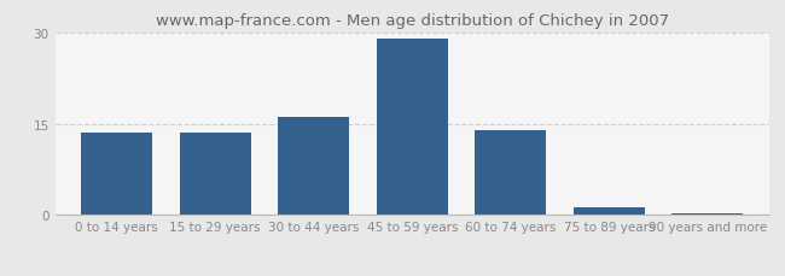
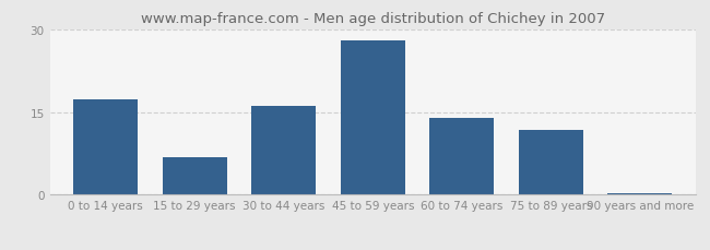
0 to 14 years: 13.5 -> 17.2
15 to 29 years: 13.5 -> 6.8
45 to 59 years: 29.0 -> 28.0
75 to 89 years: 1.2 -> 11.8
